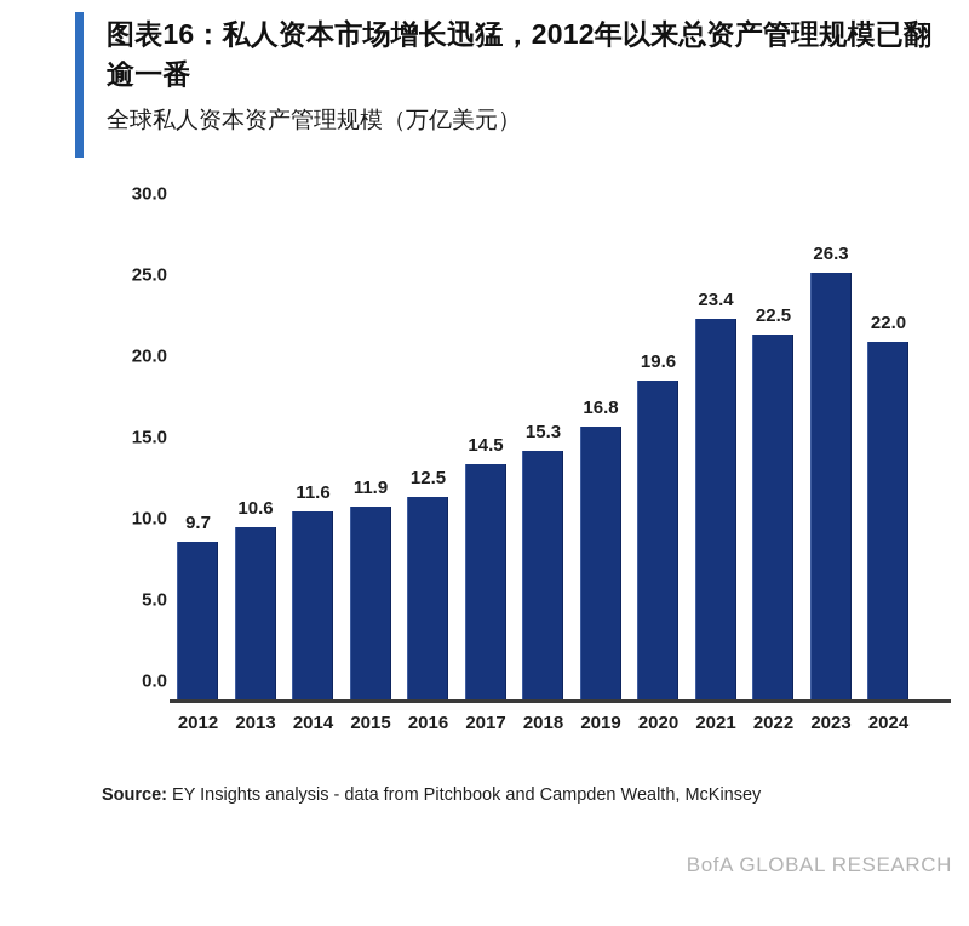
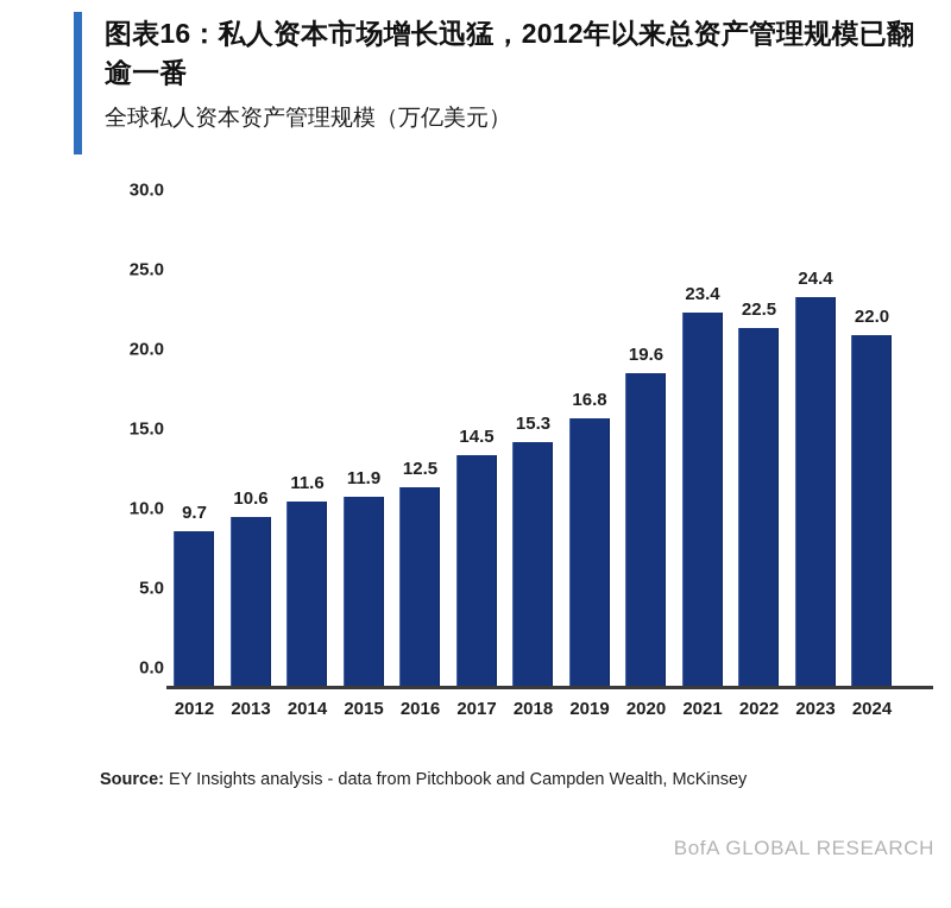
2023: 26.3 -> 24.4
